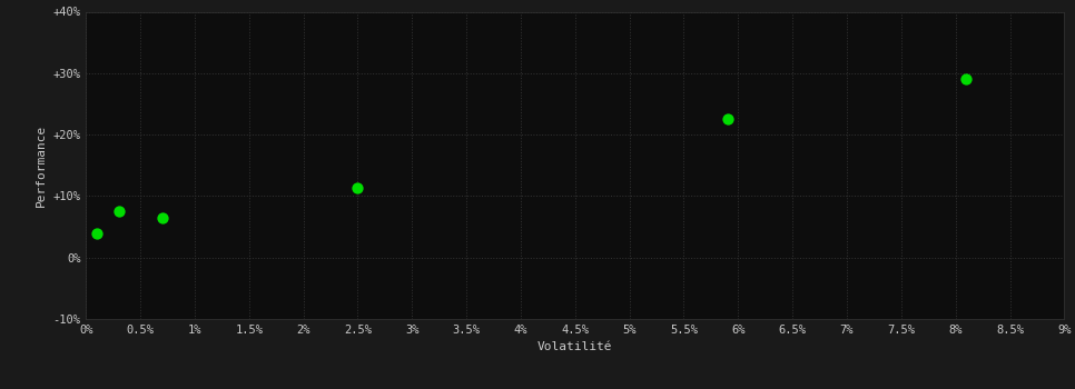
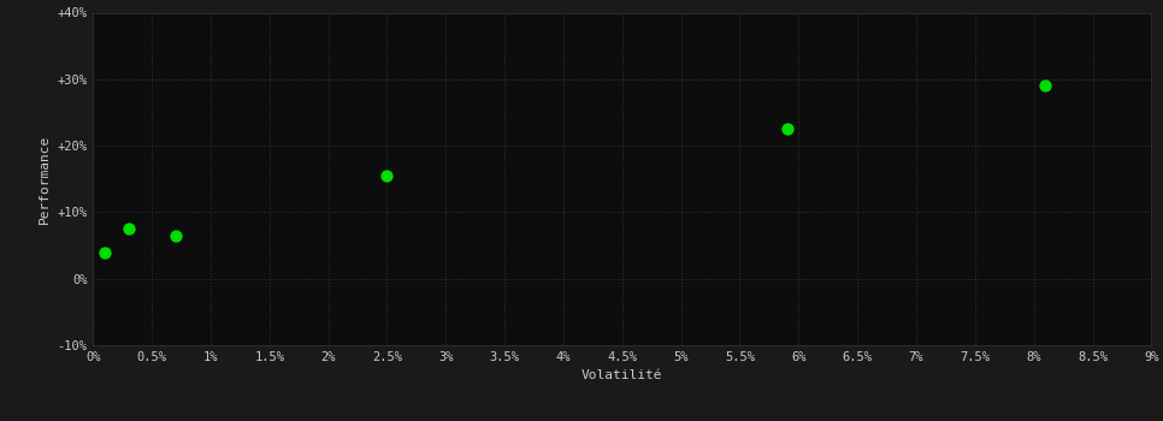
2.5%: 11.4% -> 15.5%
